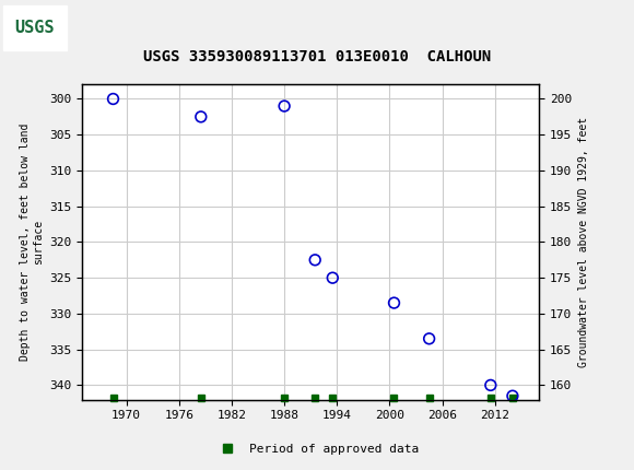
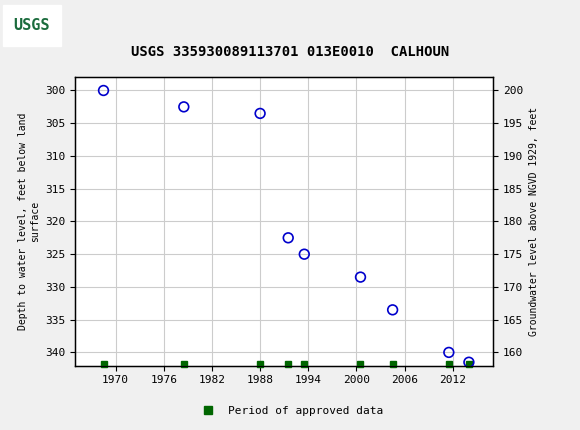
1988: 301.0 -> 303.5
